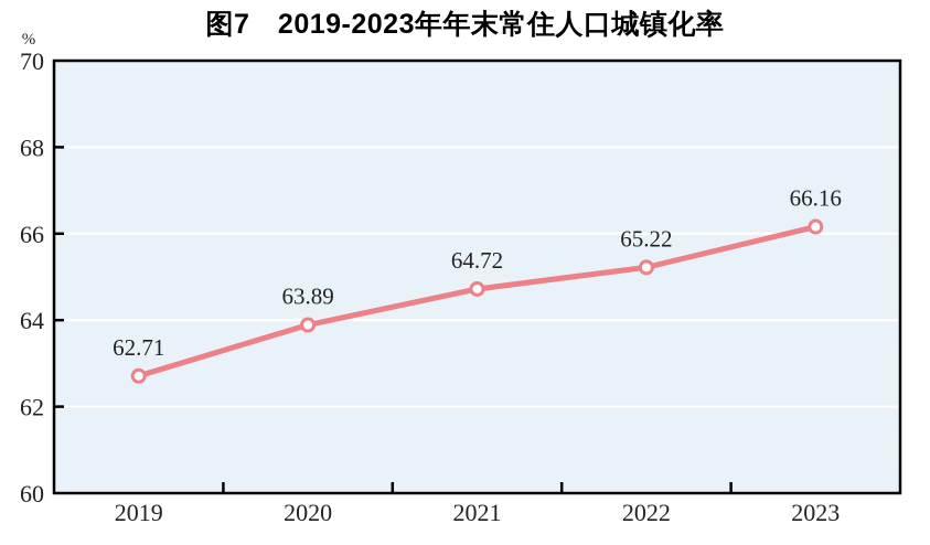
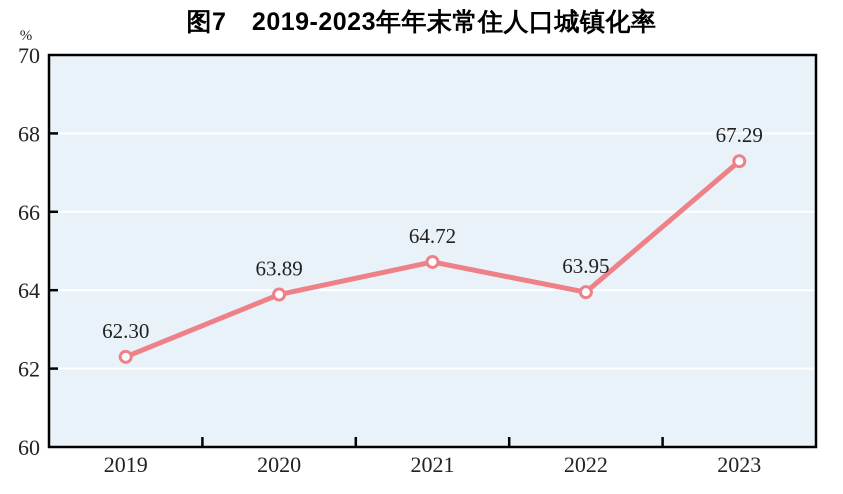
2019: 62.71 -> 62.30
2022: 65.22 -> 63.95
2023: 66.16 -> 67.29
